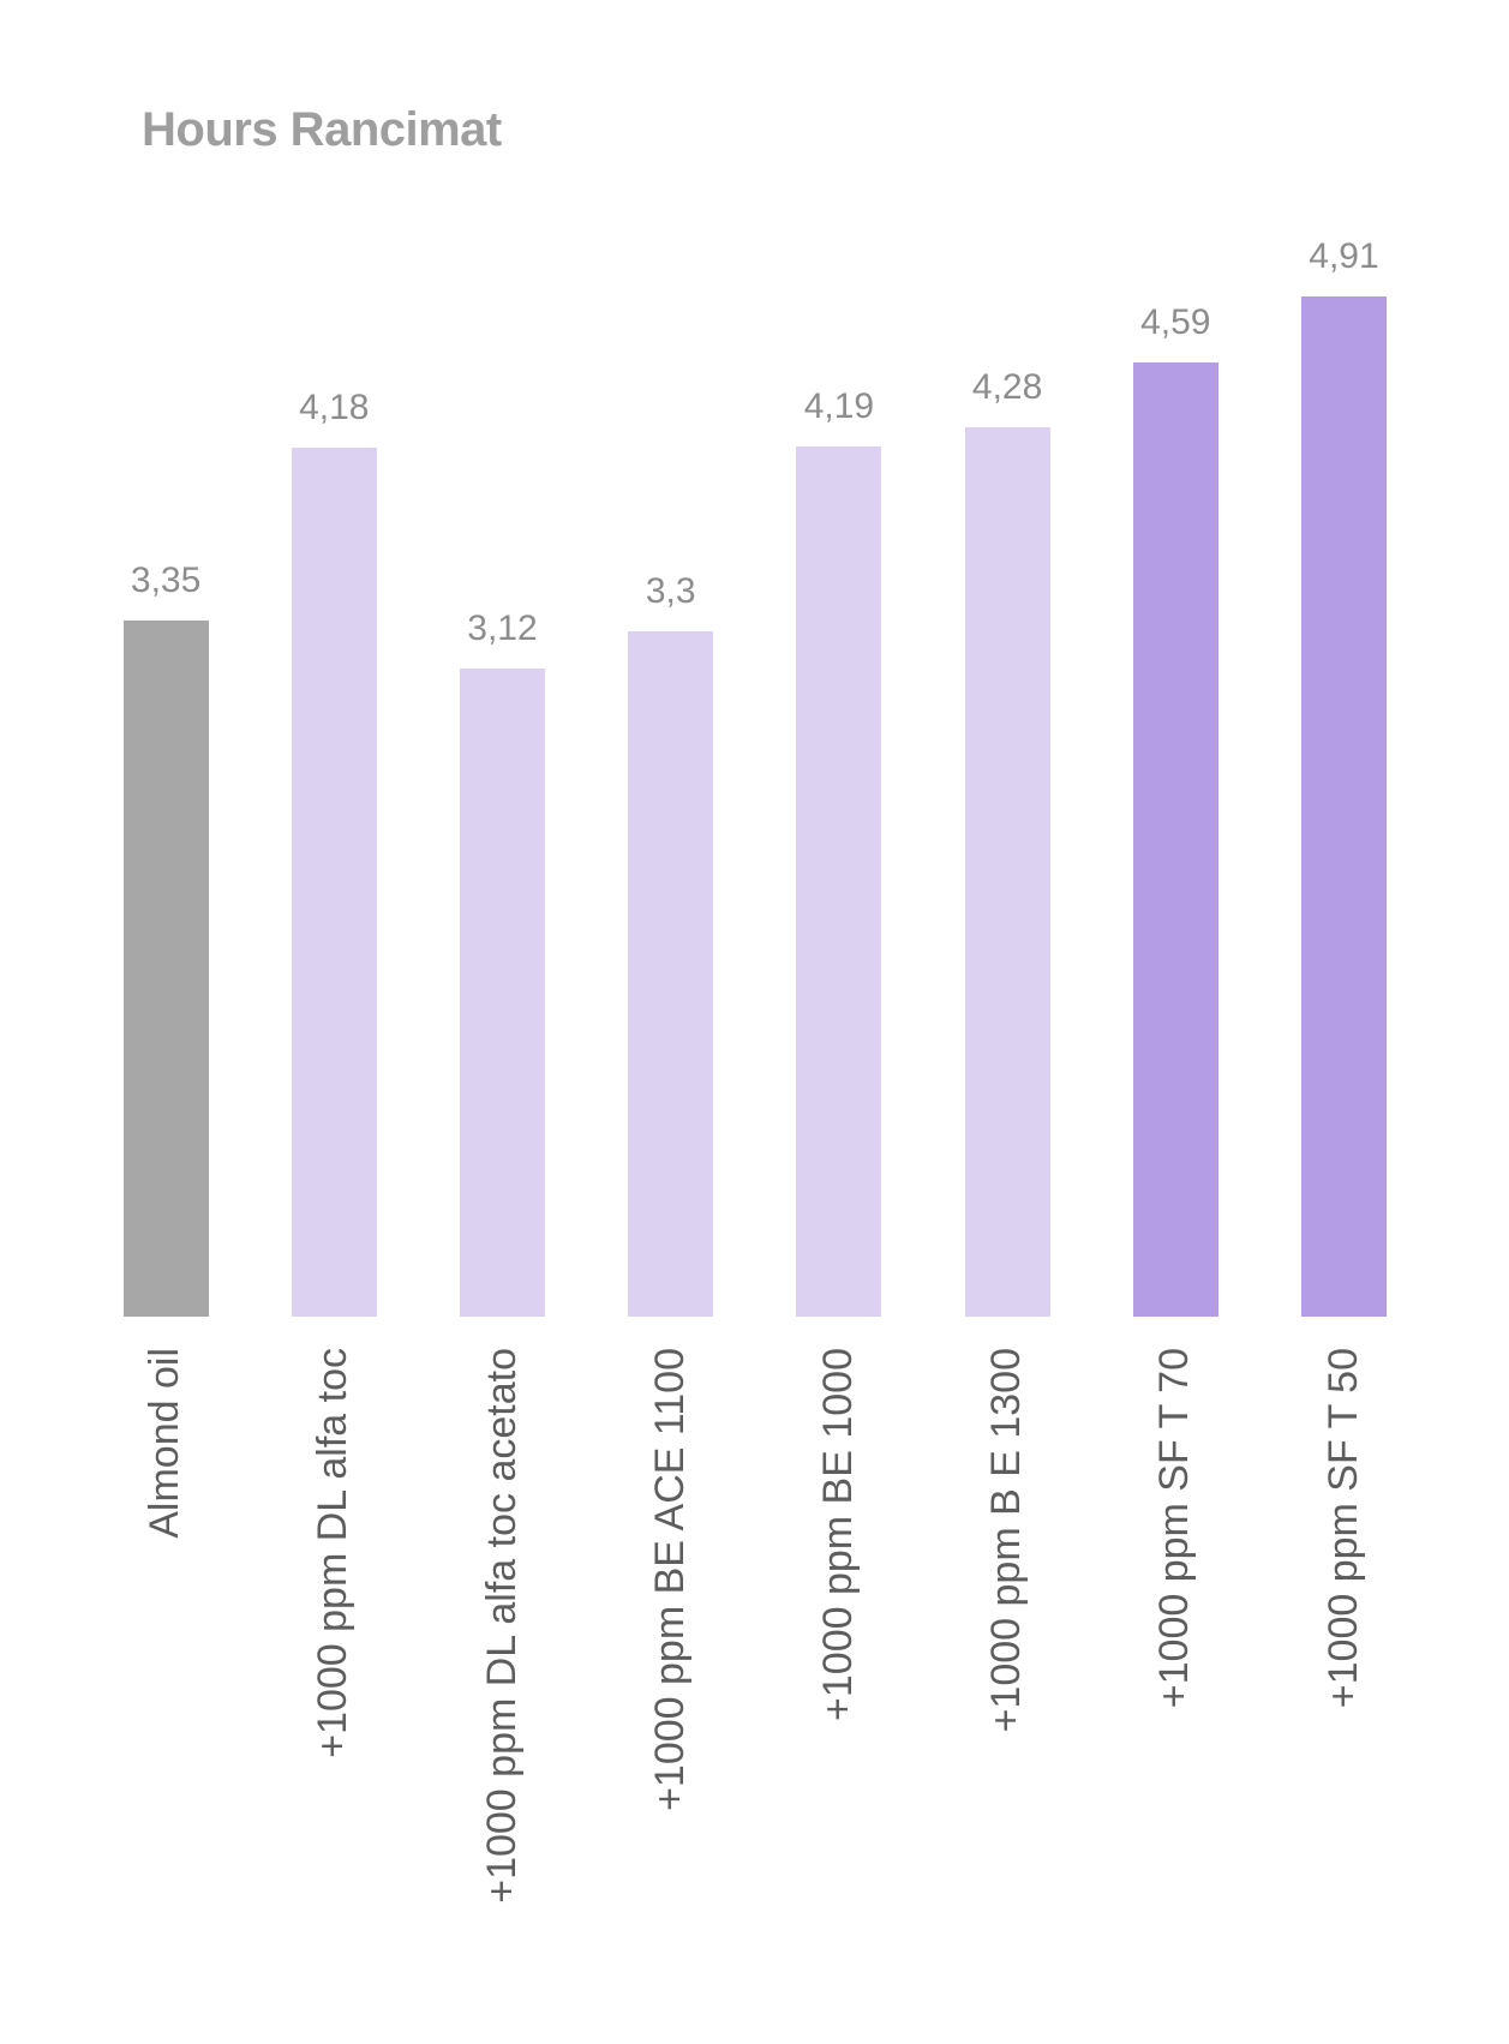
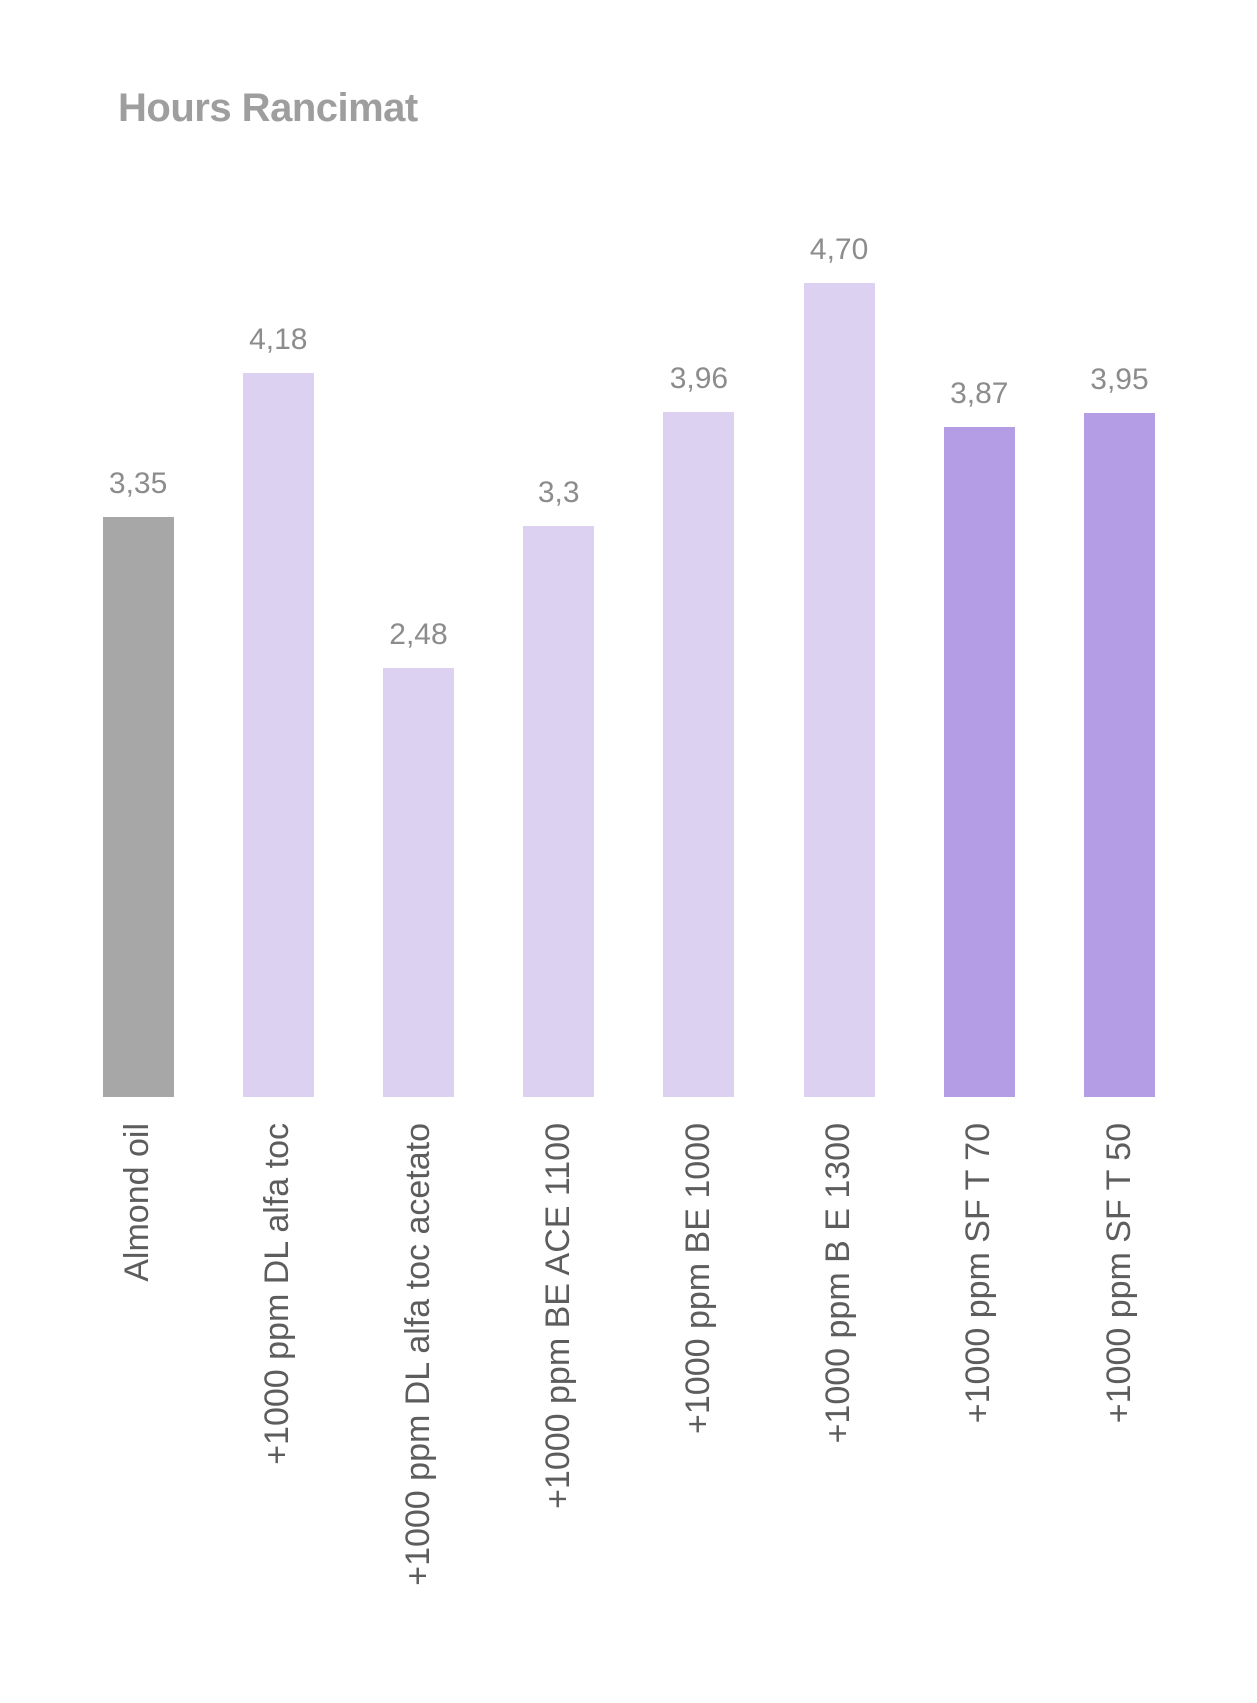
+1000 ppm DL alfa toc acetato: 3,12 -> 2,48
+1000 ppm BE 1000: 4,19 -> 3,96
+1000 ppm B E 1300: 4,28 -> 4,70
+1000 ppm SF T 70: 4,59 -> 3,87
+1000 ppm SF T 50: 4,91 -> 3,95
